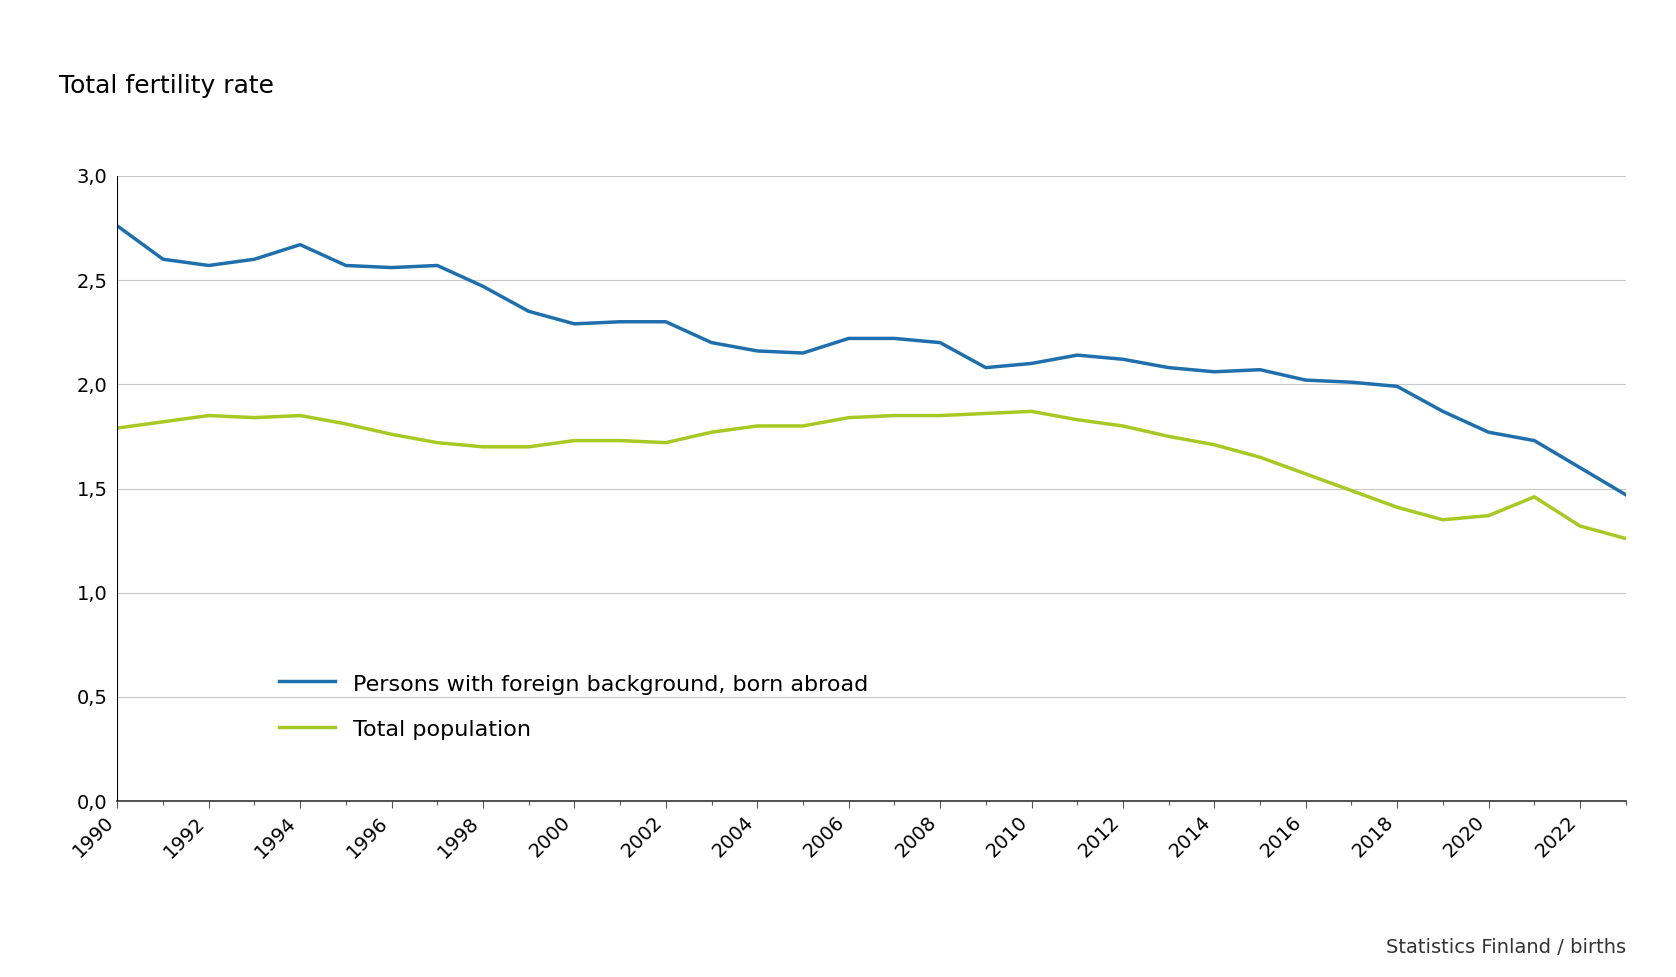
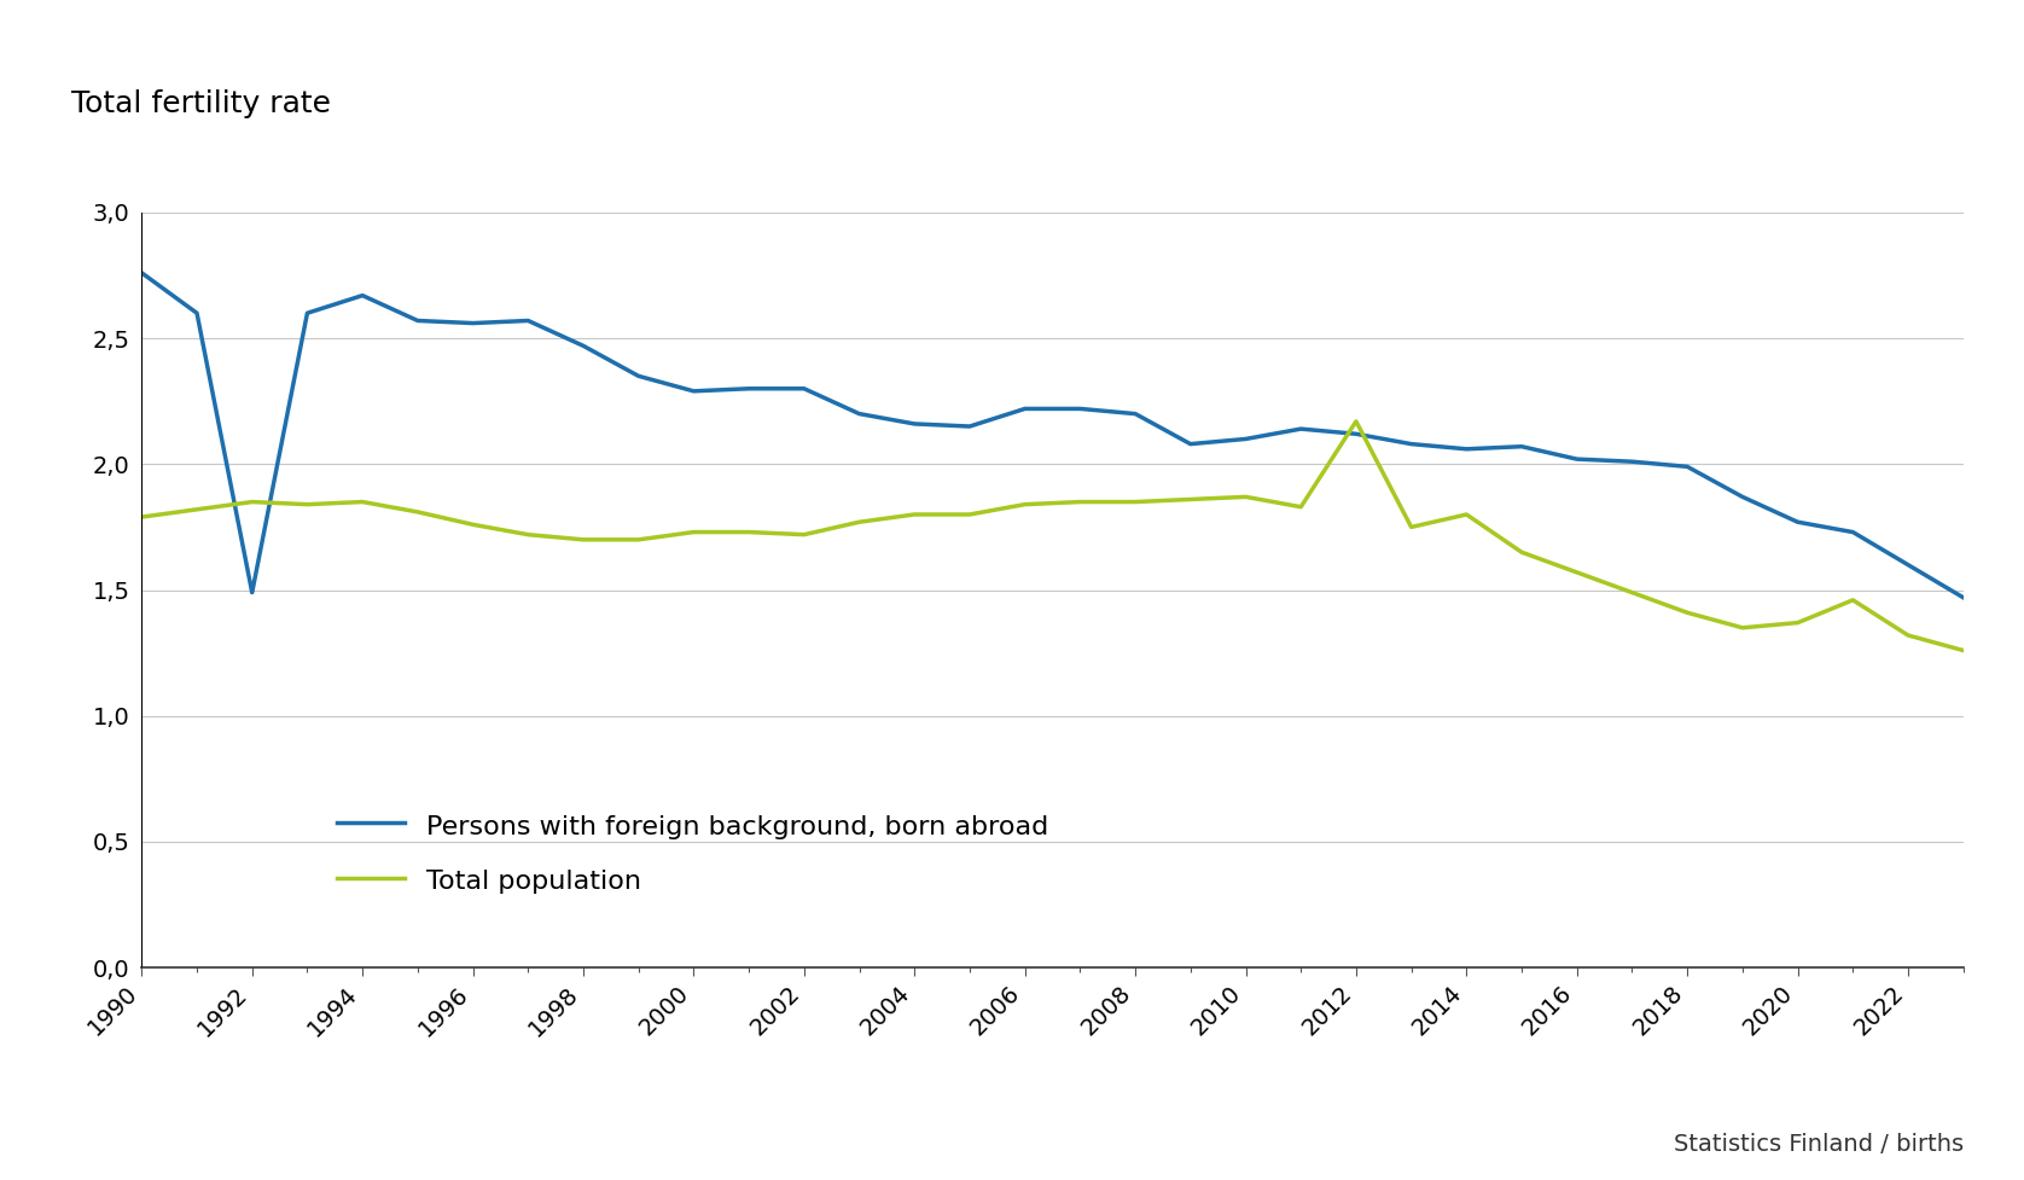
Persons with foreign background, born abroad/1992: 2,57 -> 1,49
Total population/2012: 1,80 -> 2,17
Total population/2014: 1,71 -> 1,80
